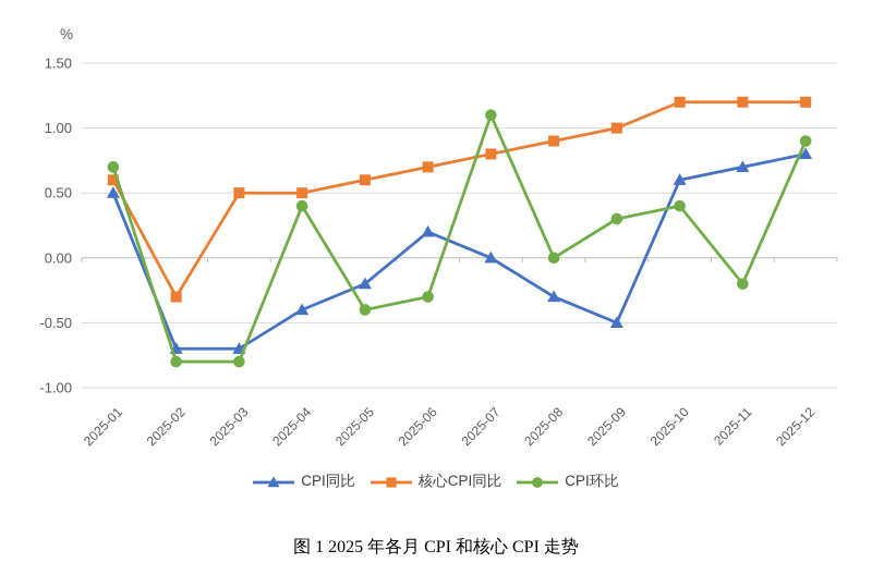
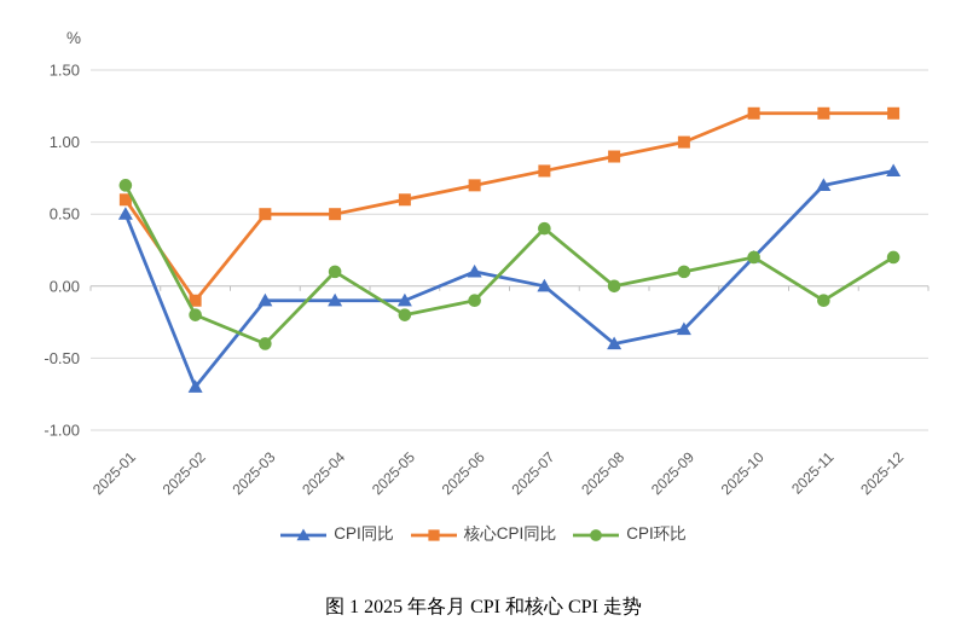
核心CPI同比/2025-02: -0.3 -> -0.1
CPI环比/2025-02: -0.8 -> -0.2
CPI同比/2025-03: -0.7 -> -0.1
CPI环比/2025-03: -0.8 -> -0.4
CPI同比/2025-04: -0.4 -> -0.1
CPI环比/2025-04: 0.4 -> 0.1
CPI同比/2025-05: -0.2 -> -0.1
CPI环比/2025-05: -0.4 -> -0.2
CPI同比/2025-06: 0.2 -> 0.1
CPI环比/2025-06: -0.3 -> -0.1
CPI环比/2025-07: 1.1 -> 0.4
CPI同比/2025-08: -0.3 -> -0.4
CPI同比/2025-09: -0.5 -> -0.3
CPI环比/2025-09: 0.3 -> 0.1
CPI同比/2025-10: 0.6 -> 0.2
CPI环比/2025-10: 0.4 -> 0.2
CPI环比/2025-11: -0.2 -> -0.1
CPI环比/2025-12: 0.9 -> 0.2
